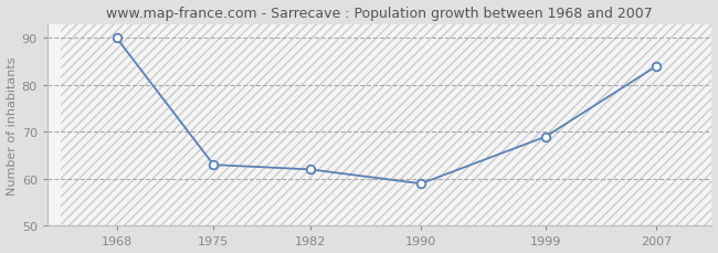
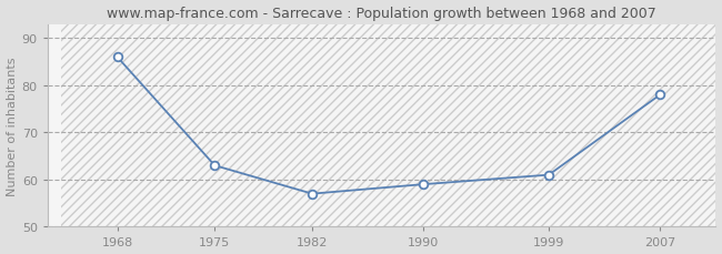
1968: 90 -> 86
1982: 62 -> 57
1999: 69 -> 61
2007: 84 -> 78
